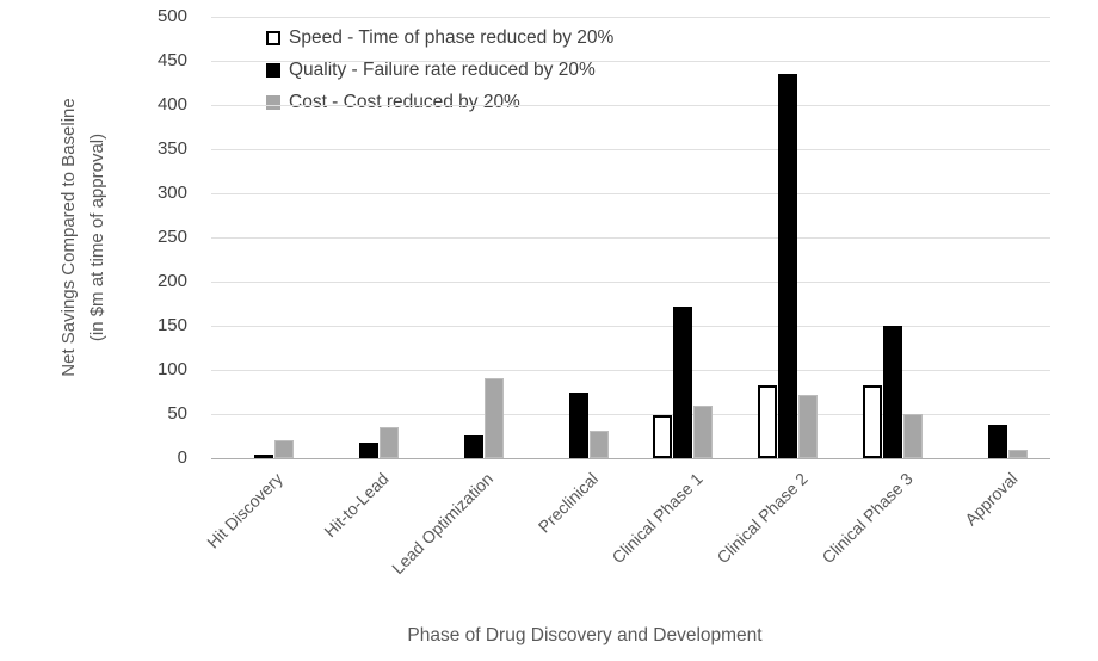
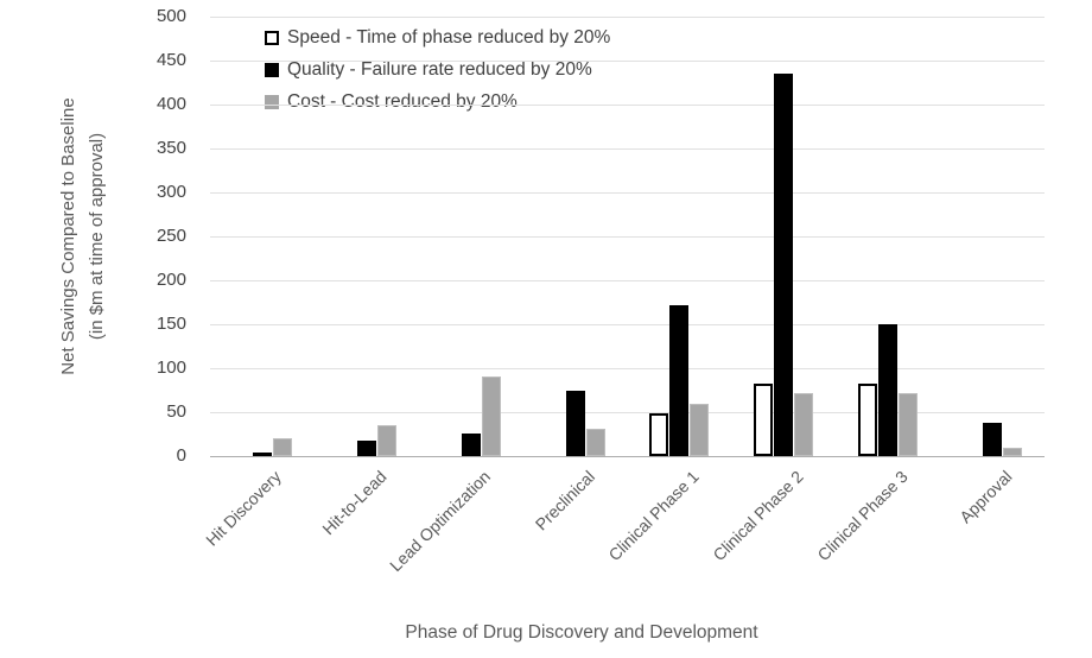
Cost - Cost reduced by 20%/Clinical Phase 3: 50 -> 70
